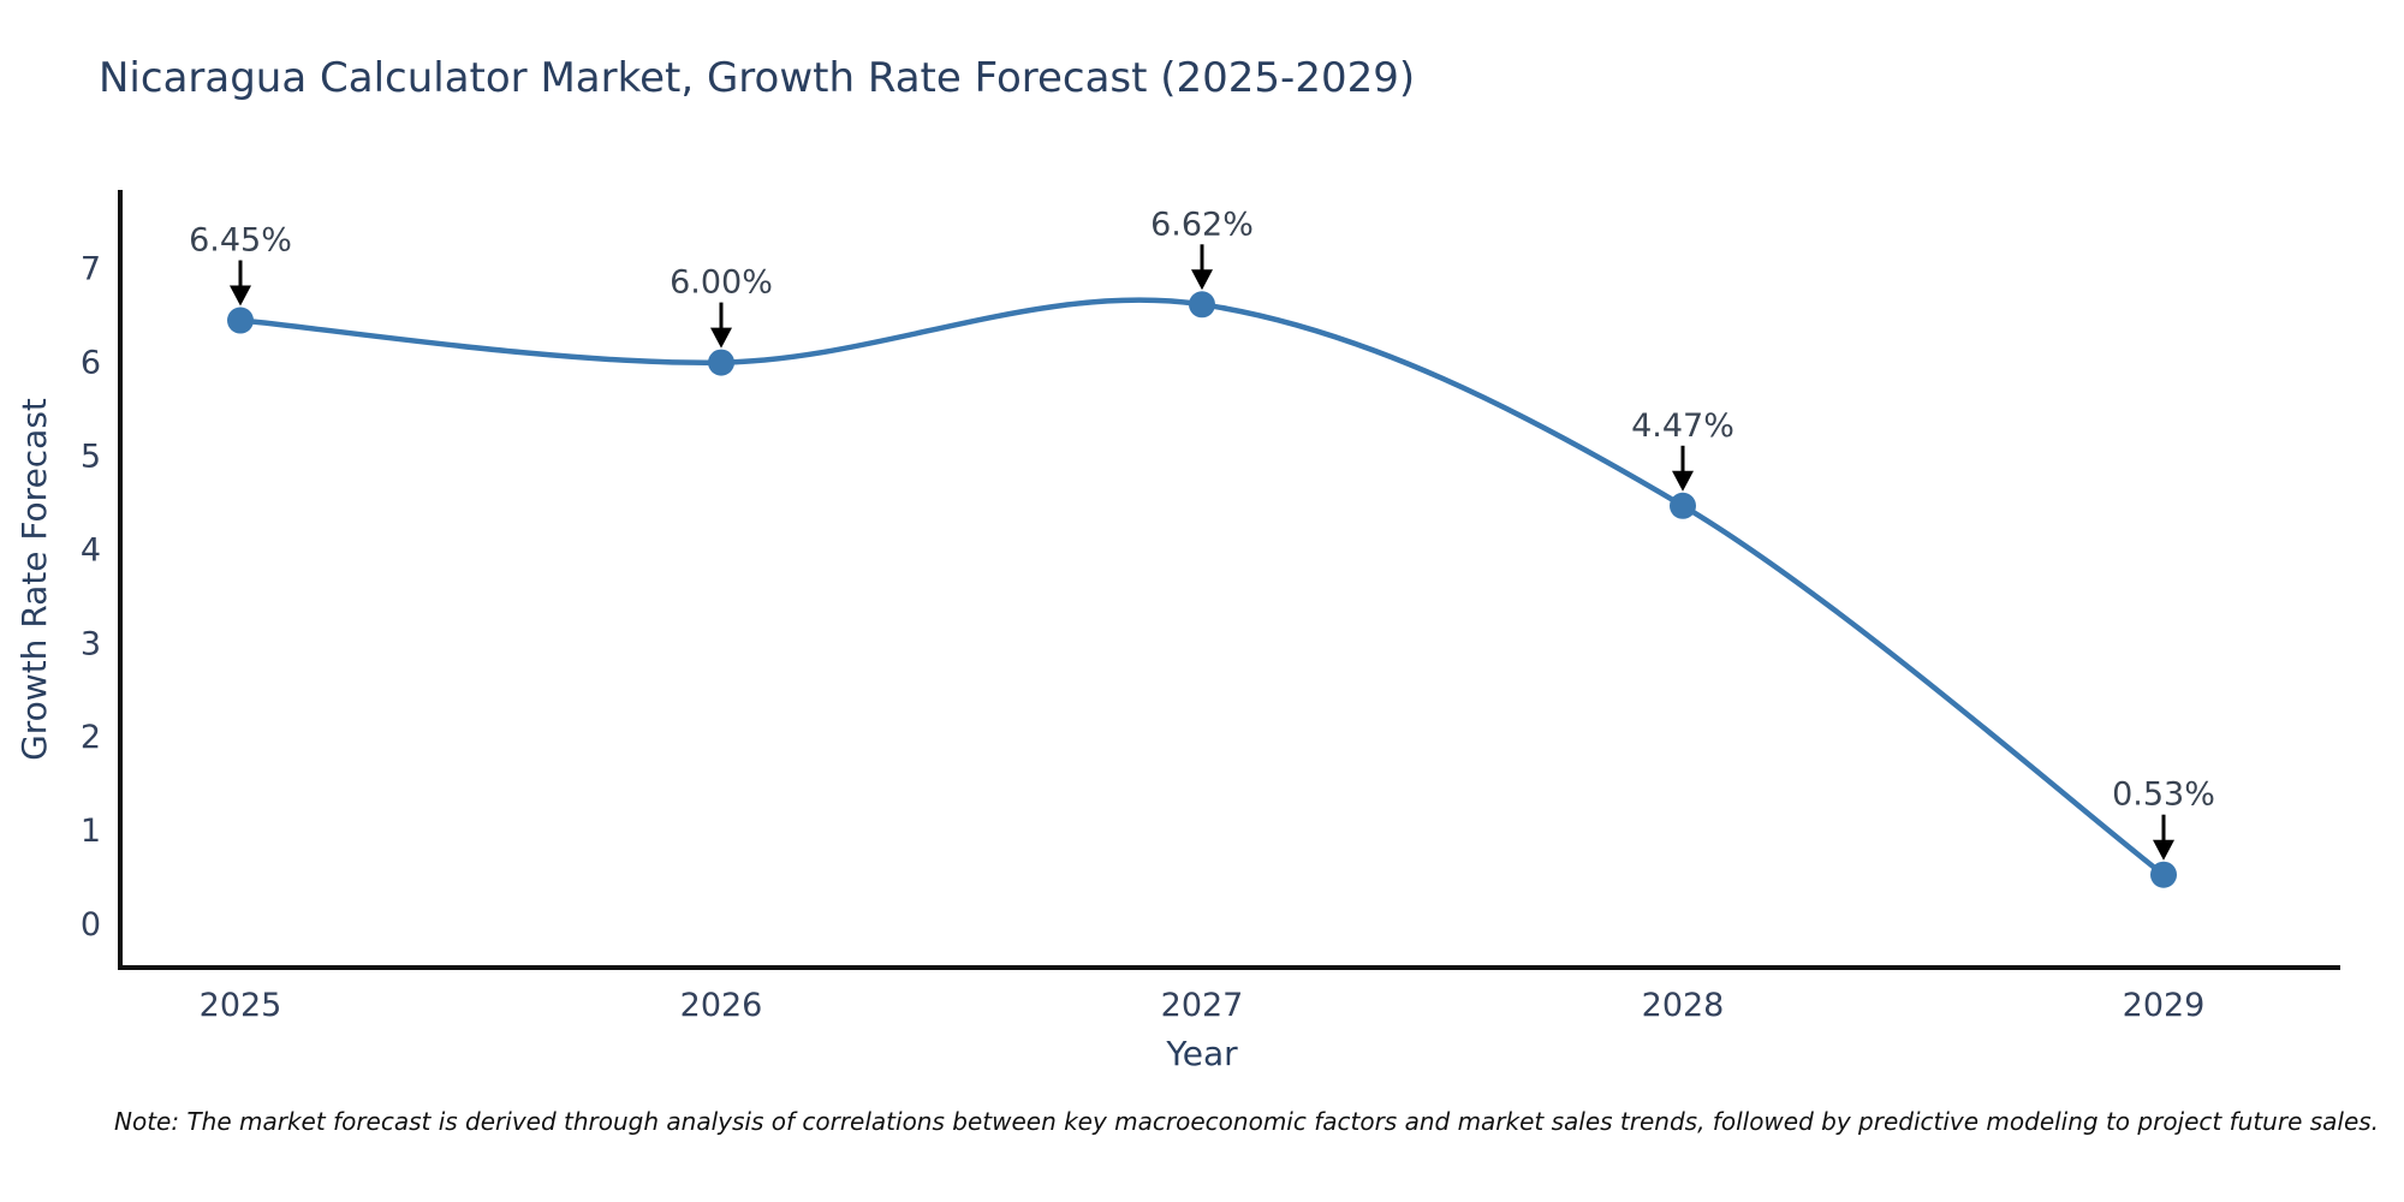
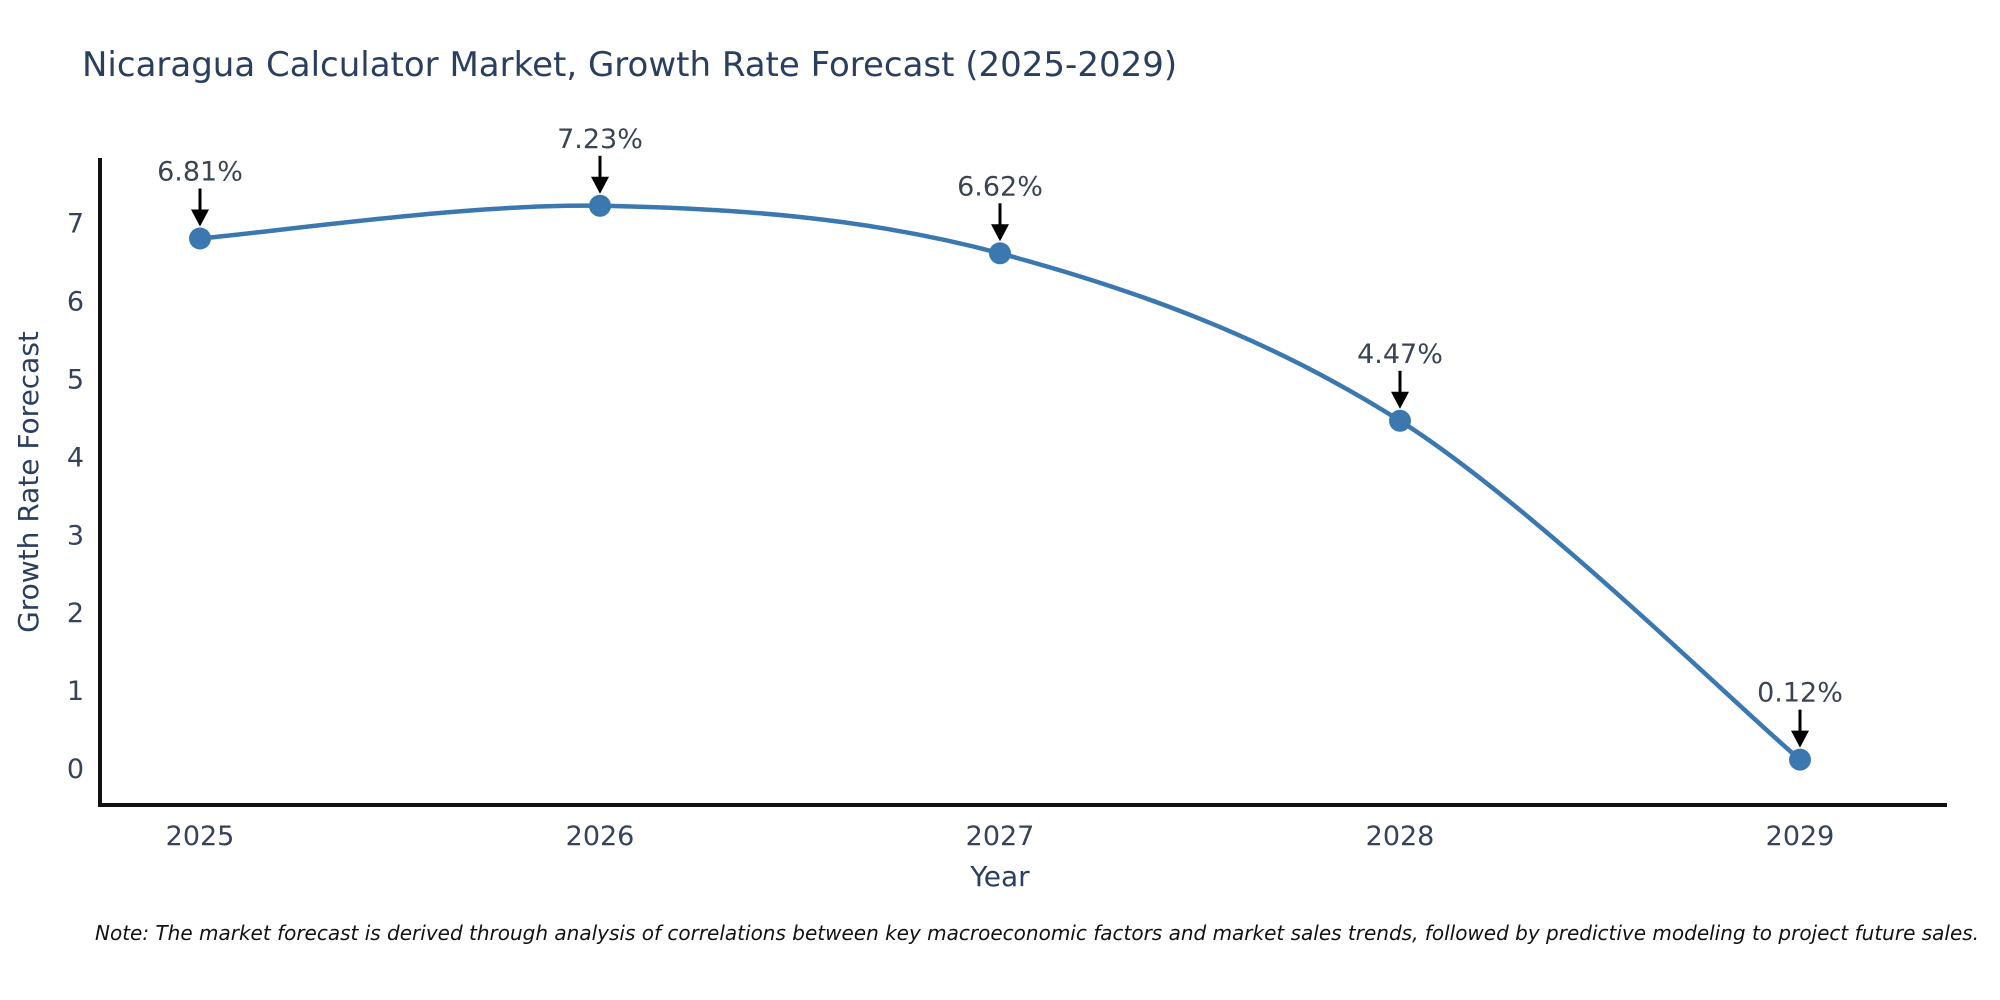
2025: 6.45% -> 6.81%
2026: 6.00% -> 7.23%
2029: 0.53% -> 0.12%
